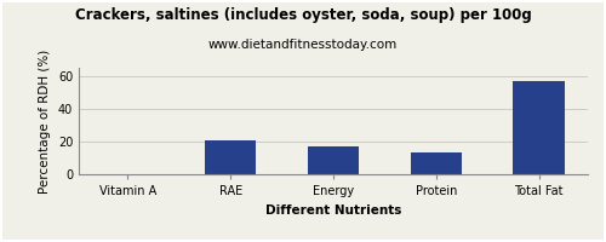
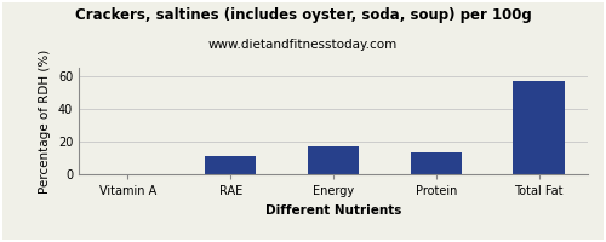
RAE: 21 -> 11
